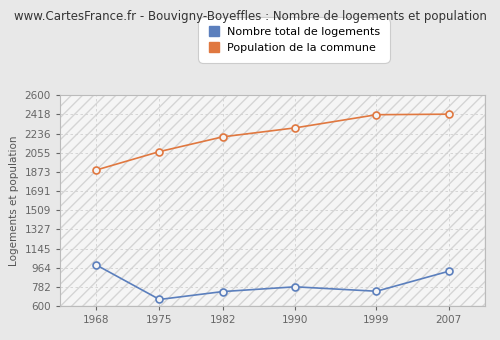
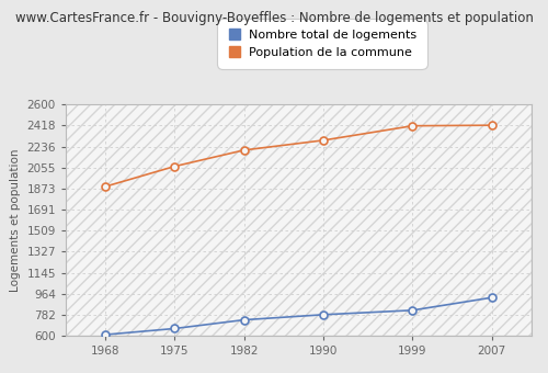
Nombre total de logements/1968: 990 -> 610
Nombre total de logements/1999: 740 -> 820
